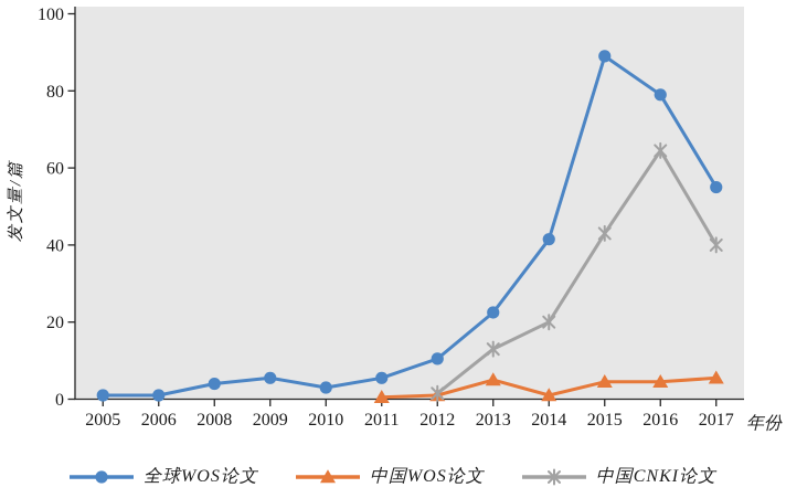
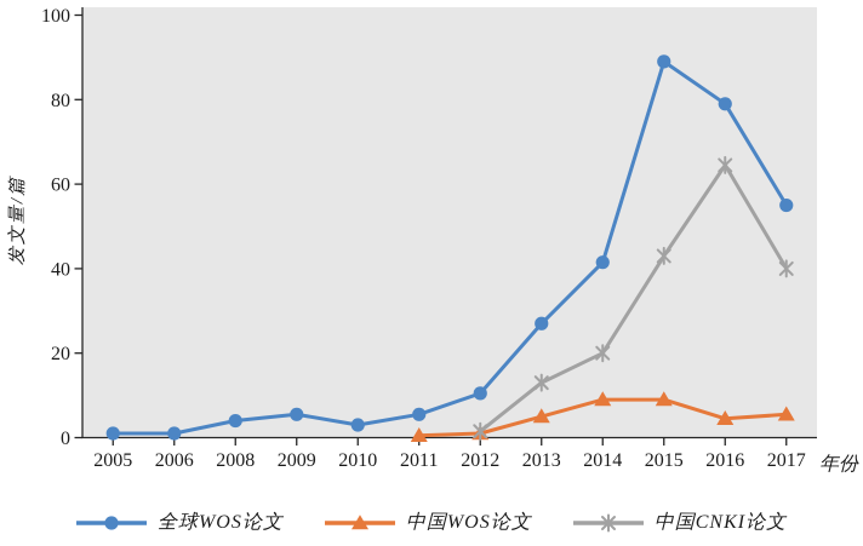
全球WOS论文/2013: 22 -> 27
中国WOS论文/2014: 1 -> 9
中国WOS论文/2015: 4 -> 9
